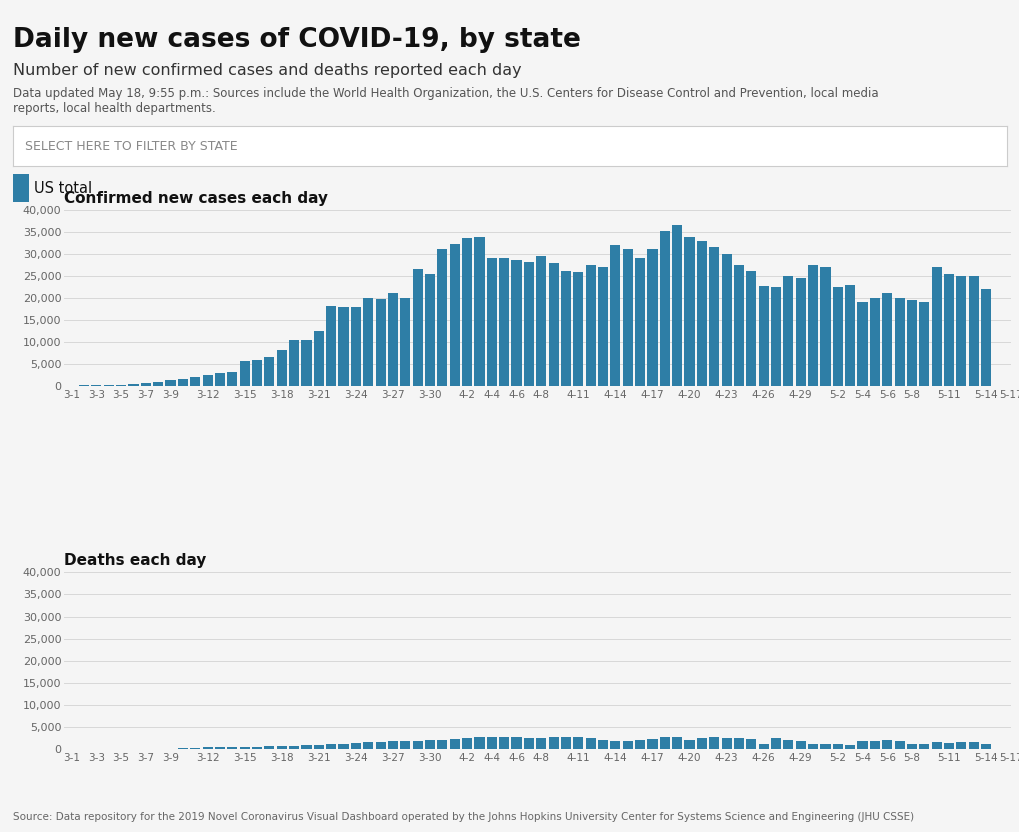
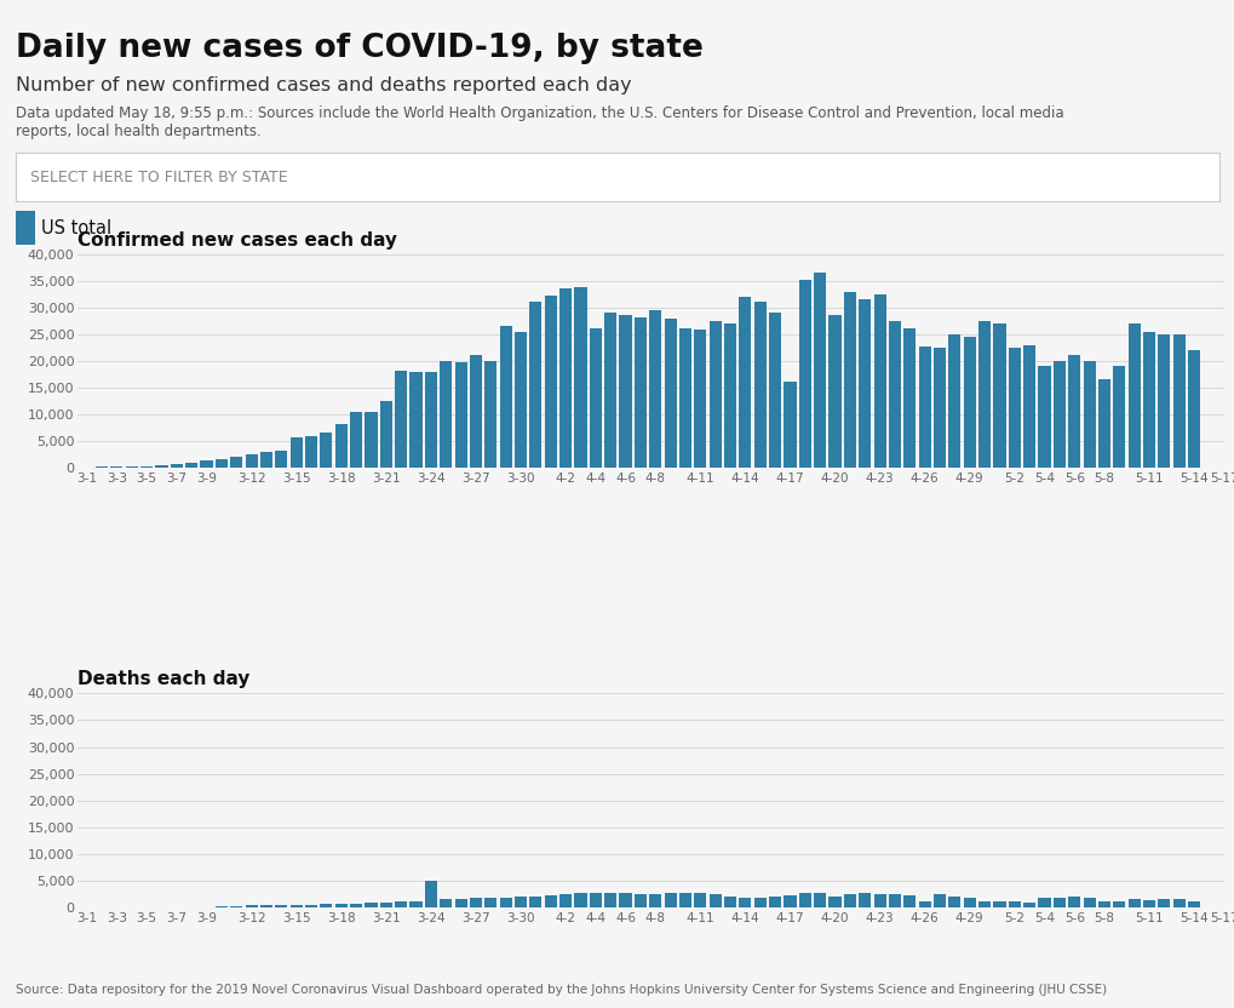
Confirmed new cases each day/4-4: 29,000 -> 26,000
Confirmed new cases each day/4-17: 31,000 -> 16,000
Confirmed new cases each day/4-20: 33,700 -> 28,500
Confirmed new cases each day/4-23: 30,000 -> 32,500
Confirmed new cases each day/5-8: 19,500 -> 16,500
Deaths each day/3-24: 1,400 -> 5,000
